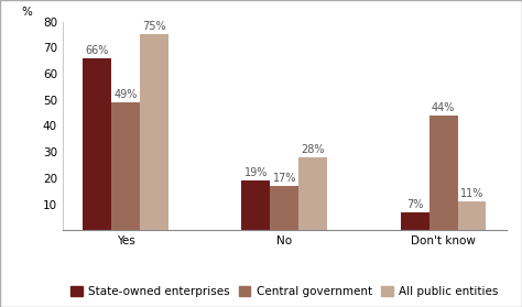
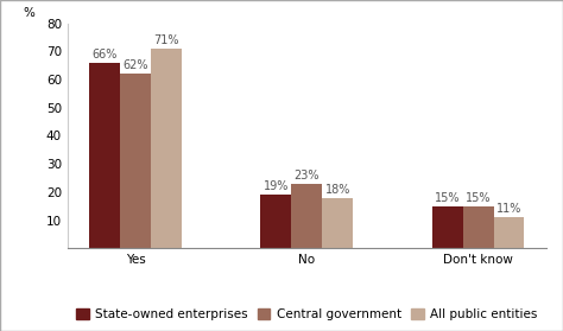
Central government/Yes: 49% -> 62%
All public entities/Yes: 75% -> 71%
Central government/No: 17% -> 23%
All public entities/No: 28% -> 18%
State-owned enterprises/Don't know: 7% -> 15%
Central government/Don't know: 44% -> 15%
